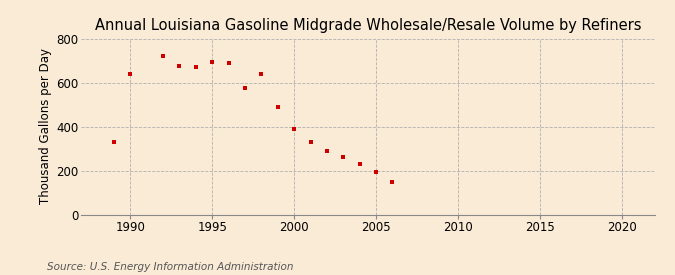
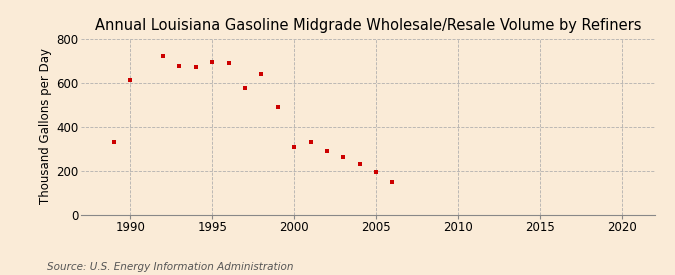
1990: 640 -> 610
2000: 390 -> 305
